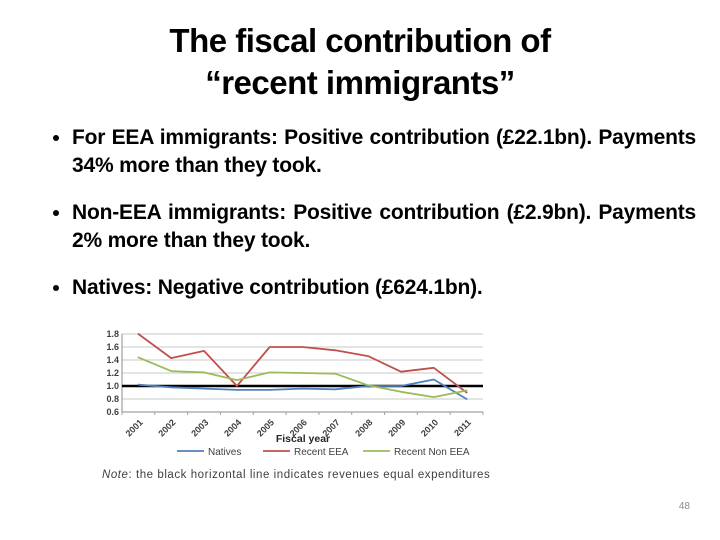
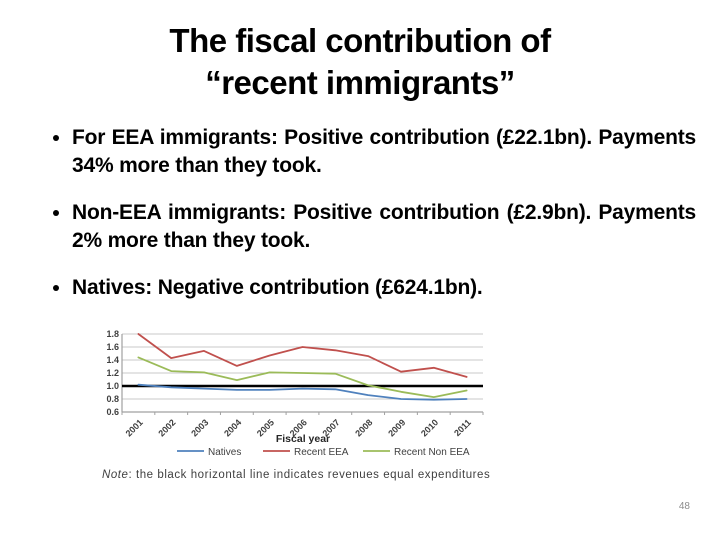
Recent EEA/2004: 1.0 -> 1.3
Recent EEA/2005: 1.6 -> 1.5
Natives/2008: 1.0 -> 0.9
Natives/2009: 1.0 -> 0.8
Natives/2010: 1.1 -> 0.8
Recent EEA/2011: 0.9 -> 1.1
